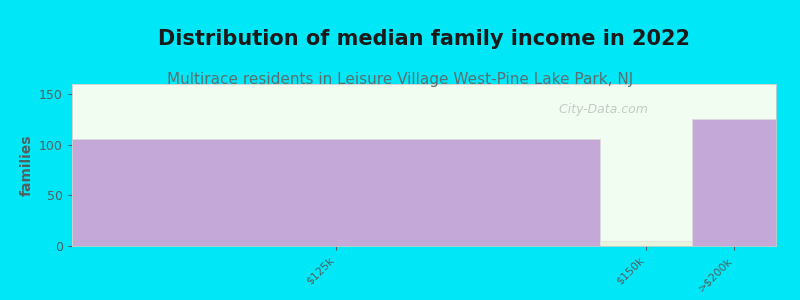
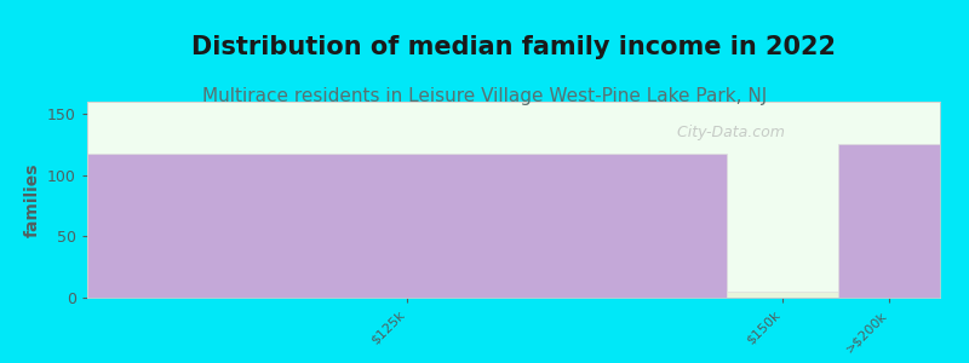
$125k: 106 -> 118
